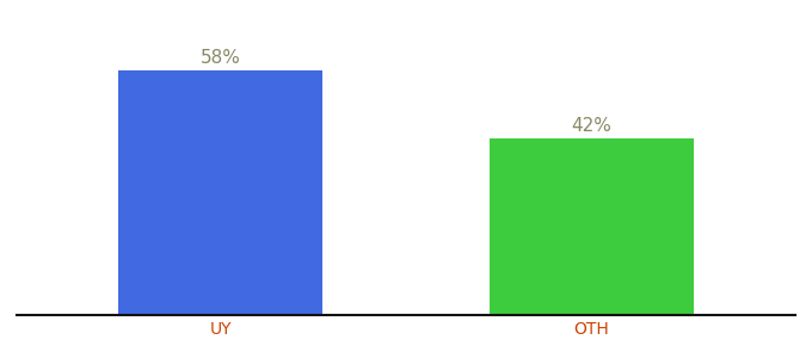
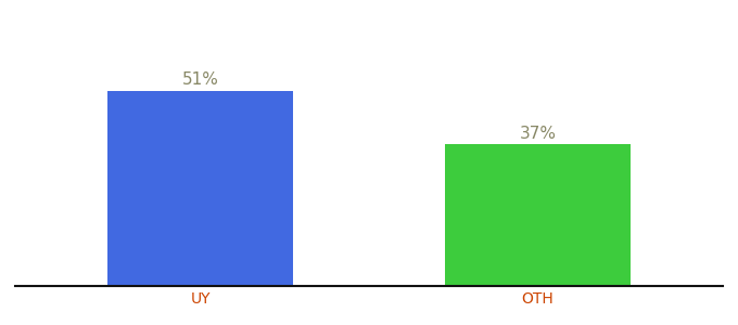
UY: 58% -> 51%
OTH: 42% -> 37%
